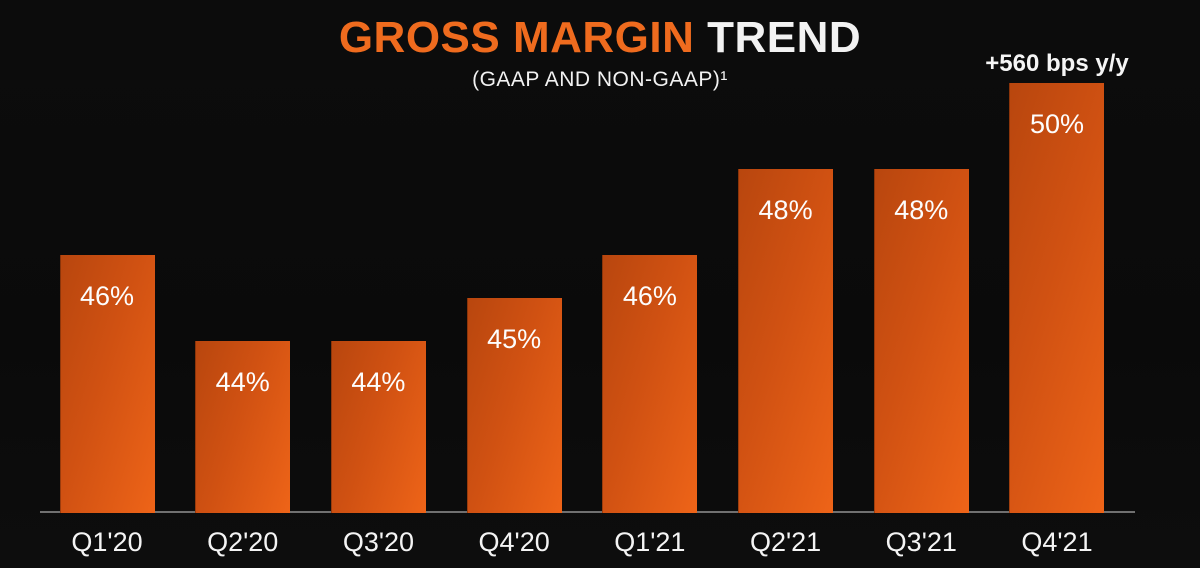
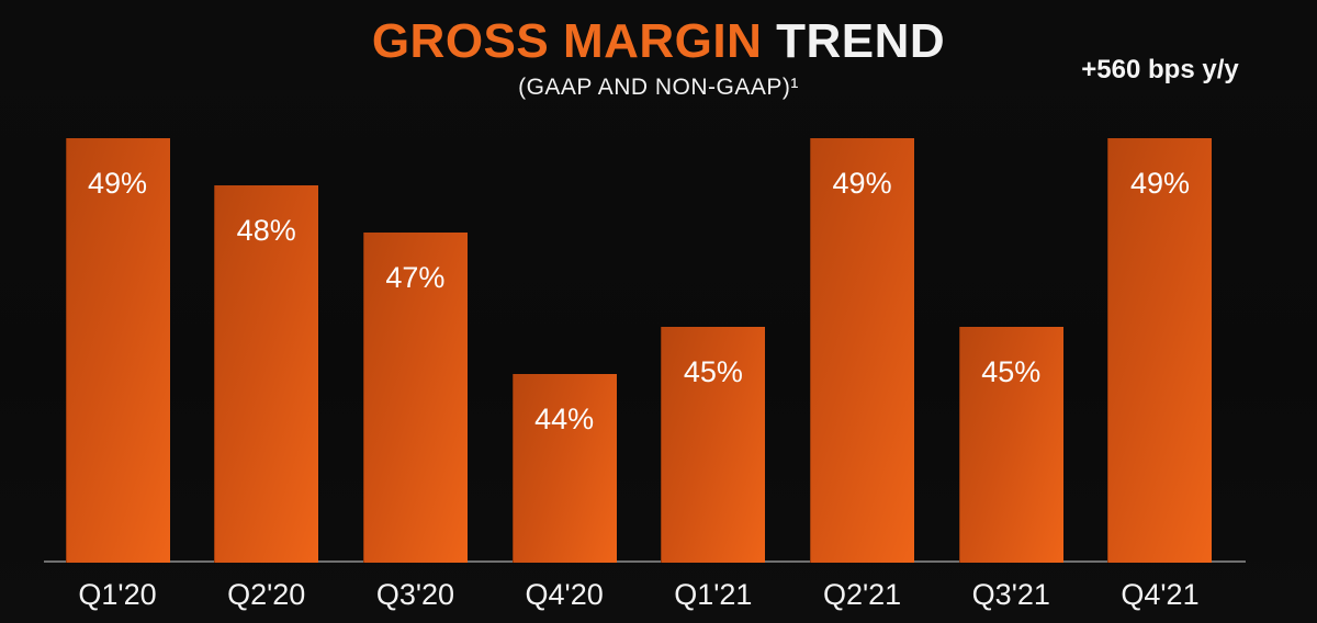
Q1'20: 46% -> 49%
Q2'20: 44% -> 48%
Q3'20: 44% -> 47%
Q4'20: 45% -> 44%
Q1'21: 46% -> 45%
Q2'21: 48% -> 49%
Q3'21: 48% -> 45%
Q4'21: 50% -> 49%
